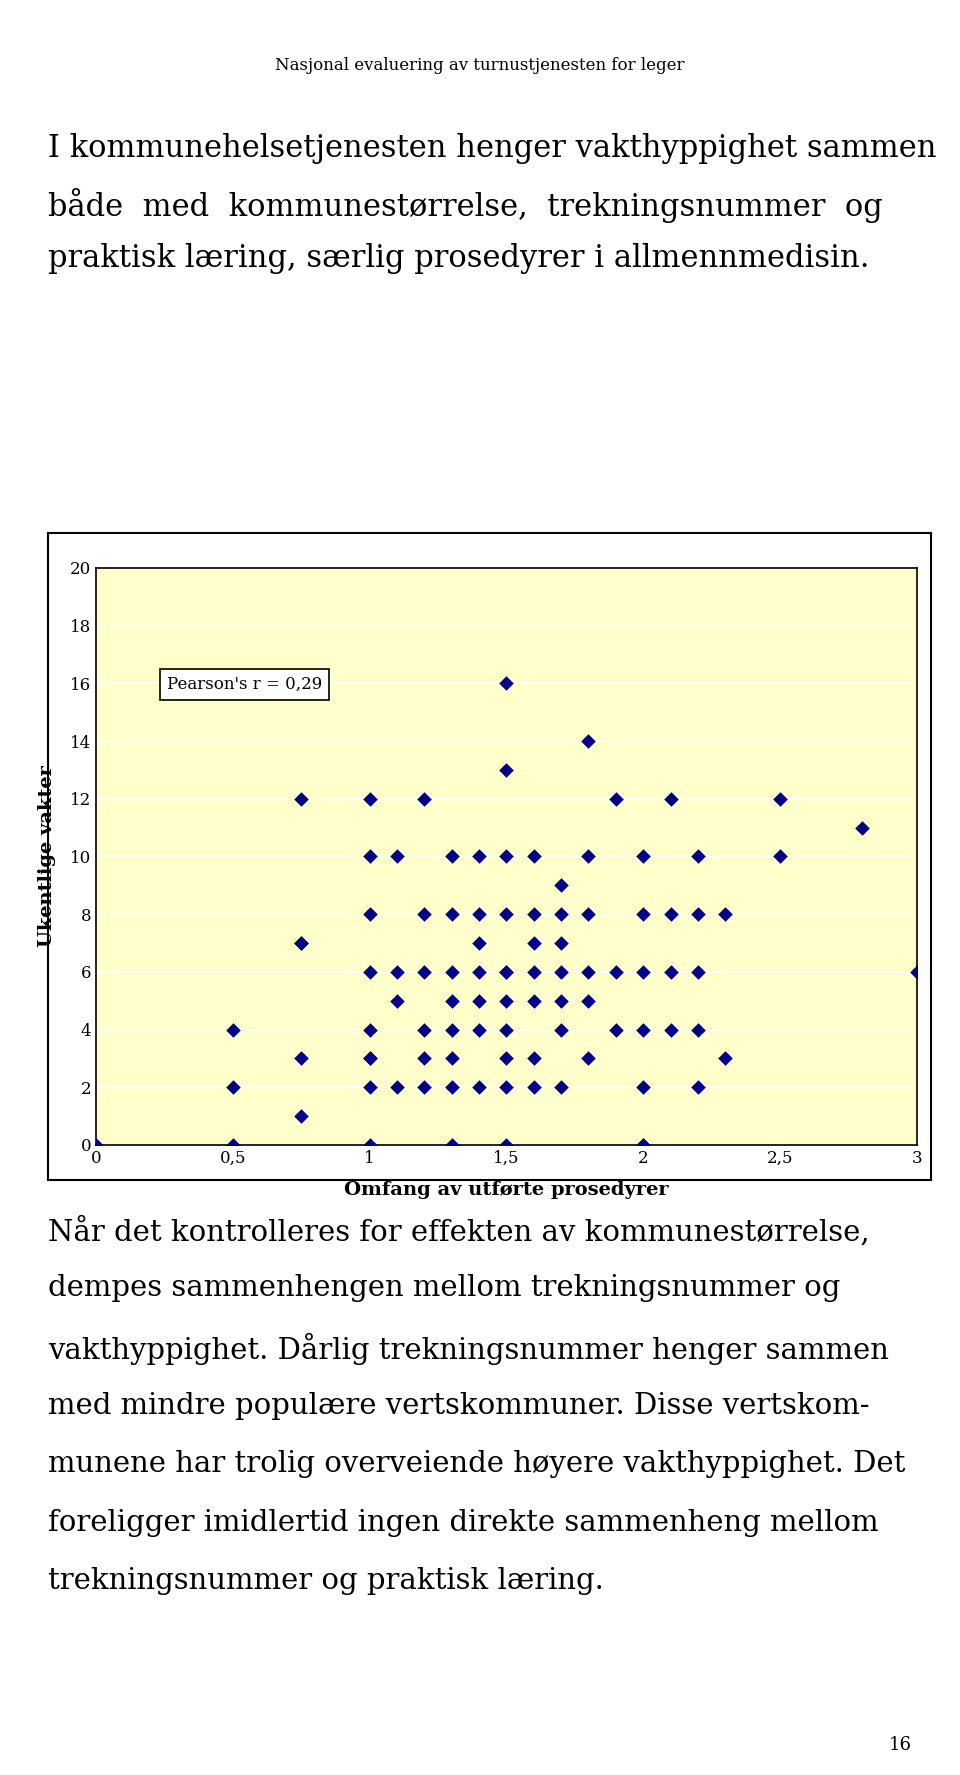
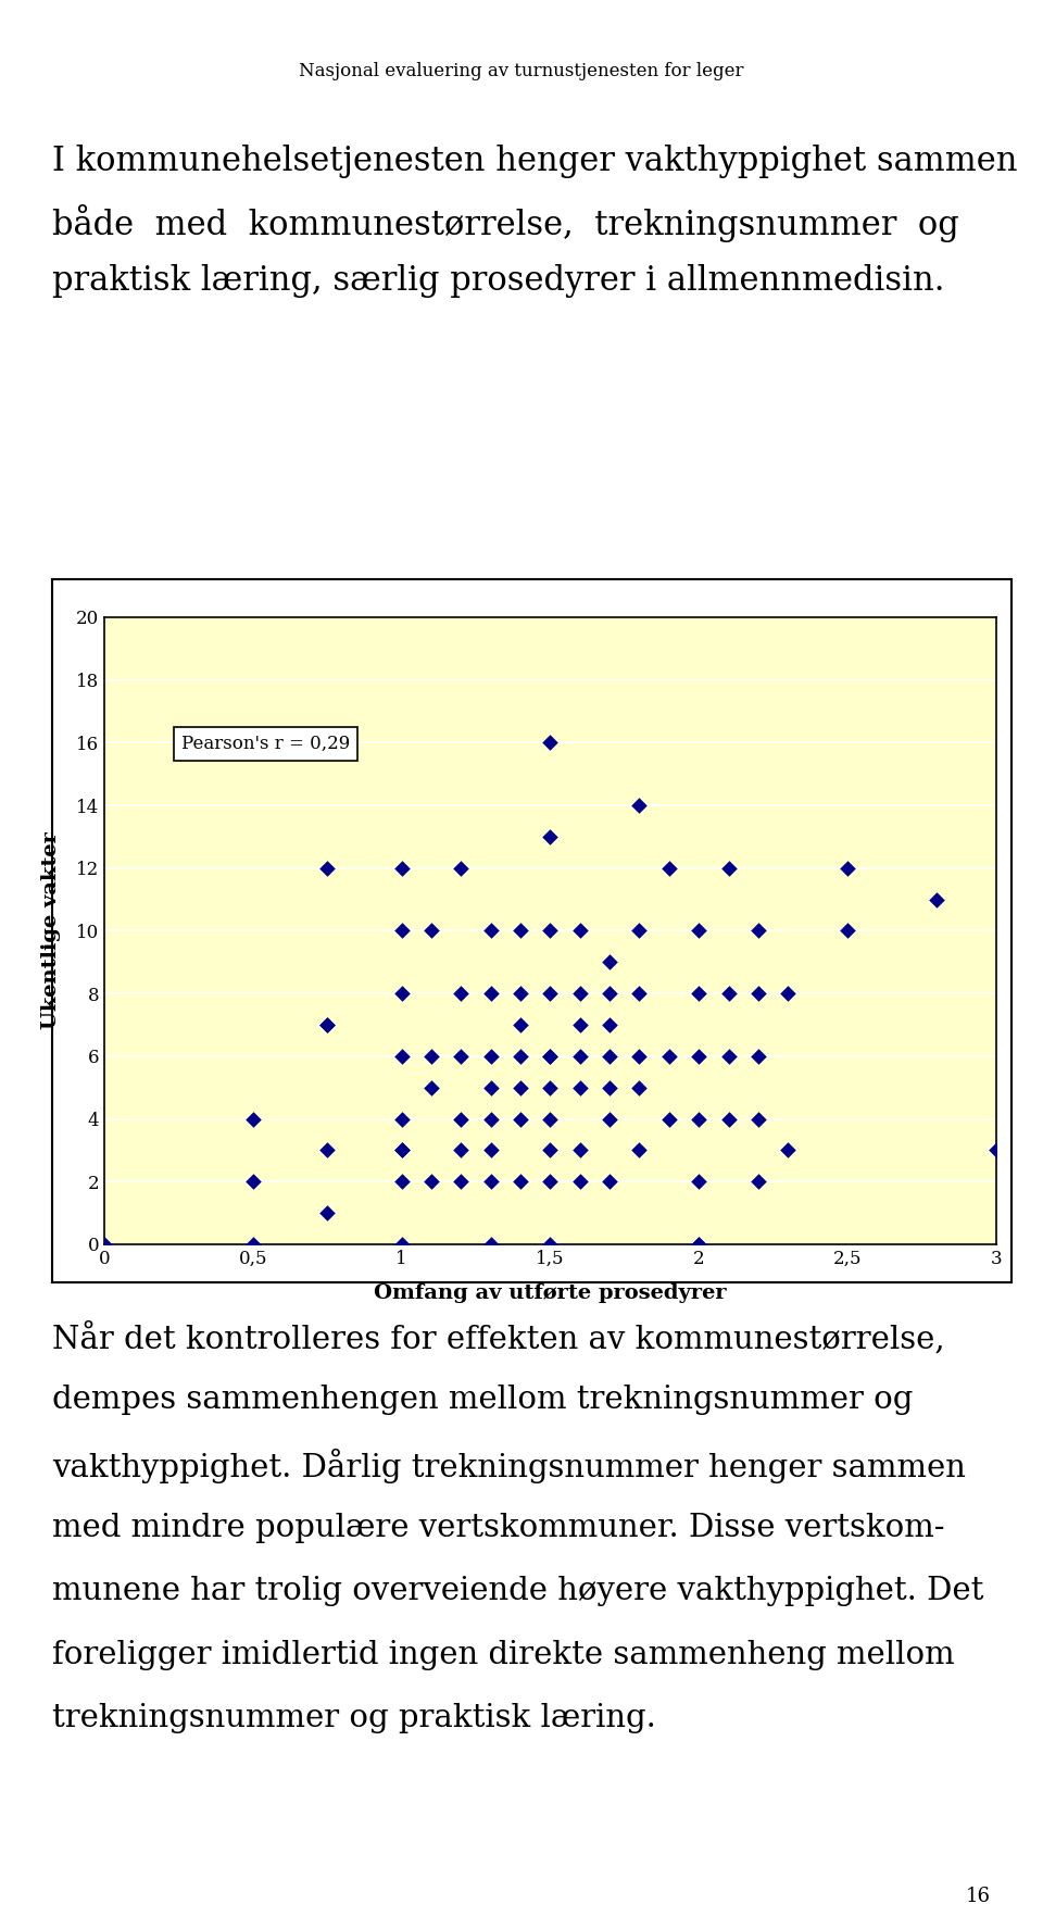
3: 6 -> 3
